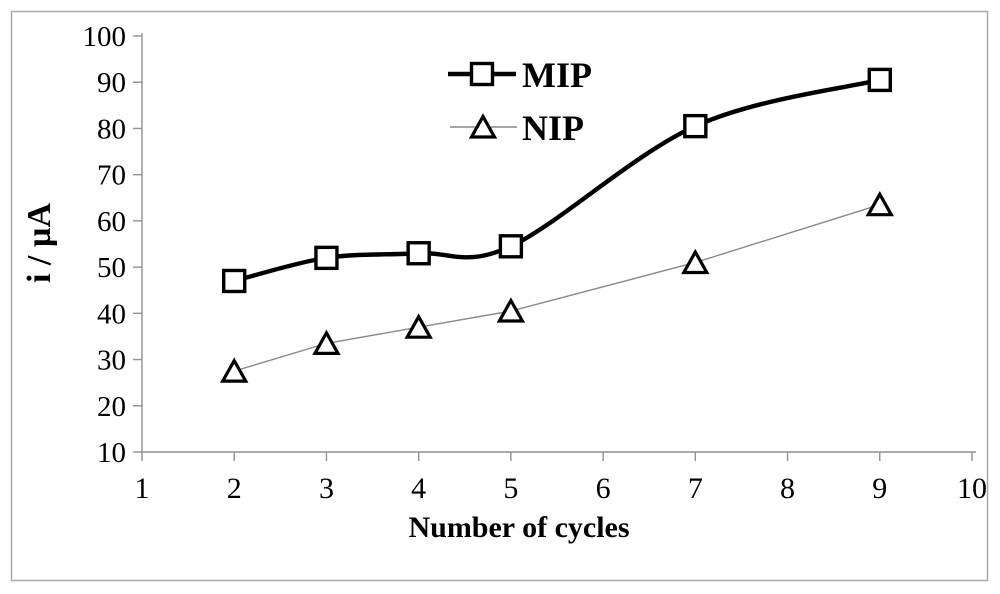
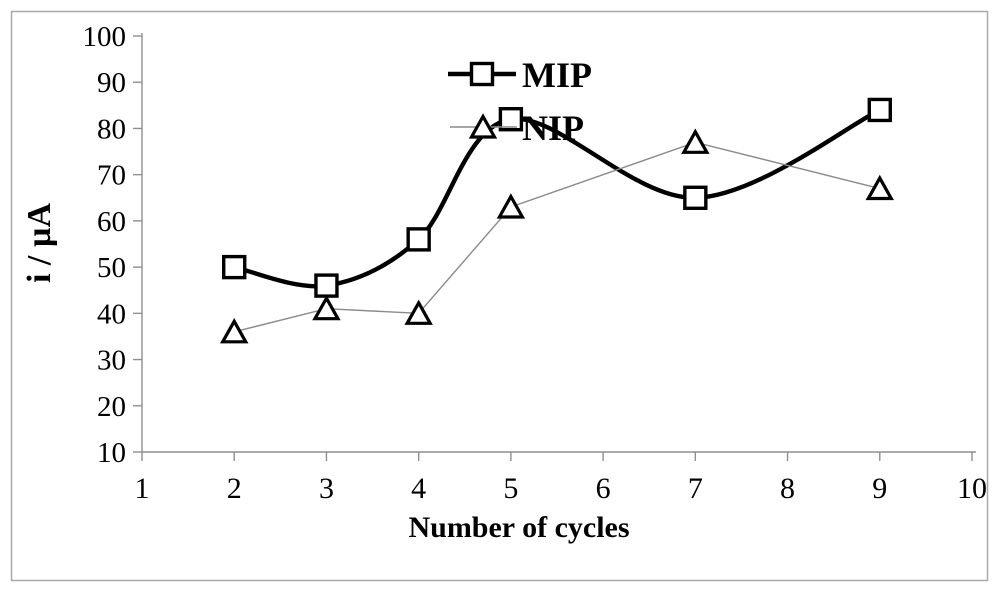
MIP/2: 47 -> 50
NIP/2: 28 -> 36
MIP/3: 52 -> 46
NIP/3: 34 -> 41
MIP/4: 53 -> 56
NIP/4: 37 -> 40
MIP/5: 54 -> 82
NIP/5: 40 -> 63
MIP/7: 80 -> 65
NIP/7: 51 -> 77
MIP/9: 90 -> 84
NIP/9: 64 -> 67
